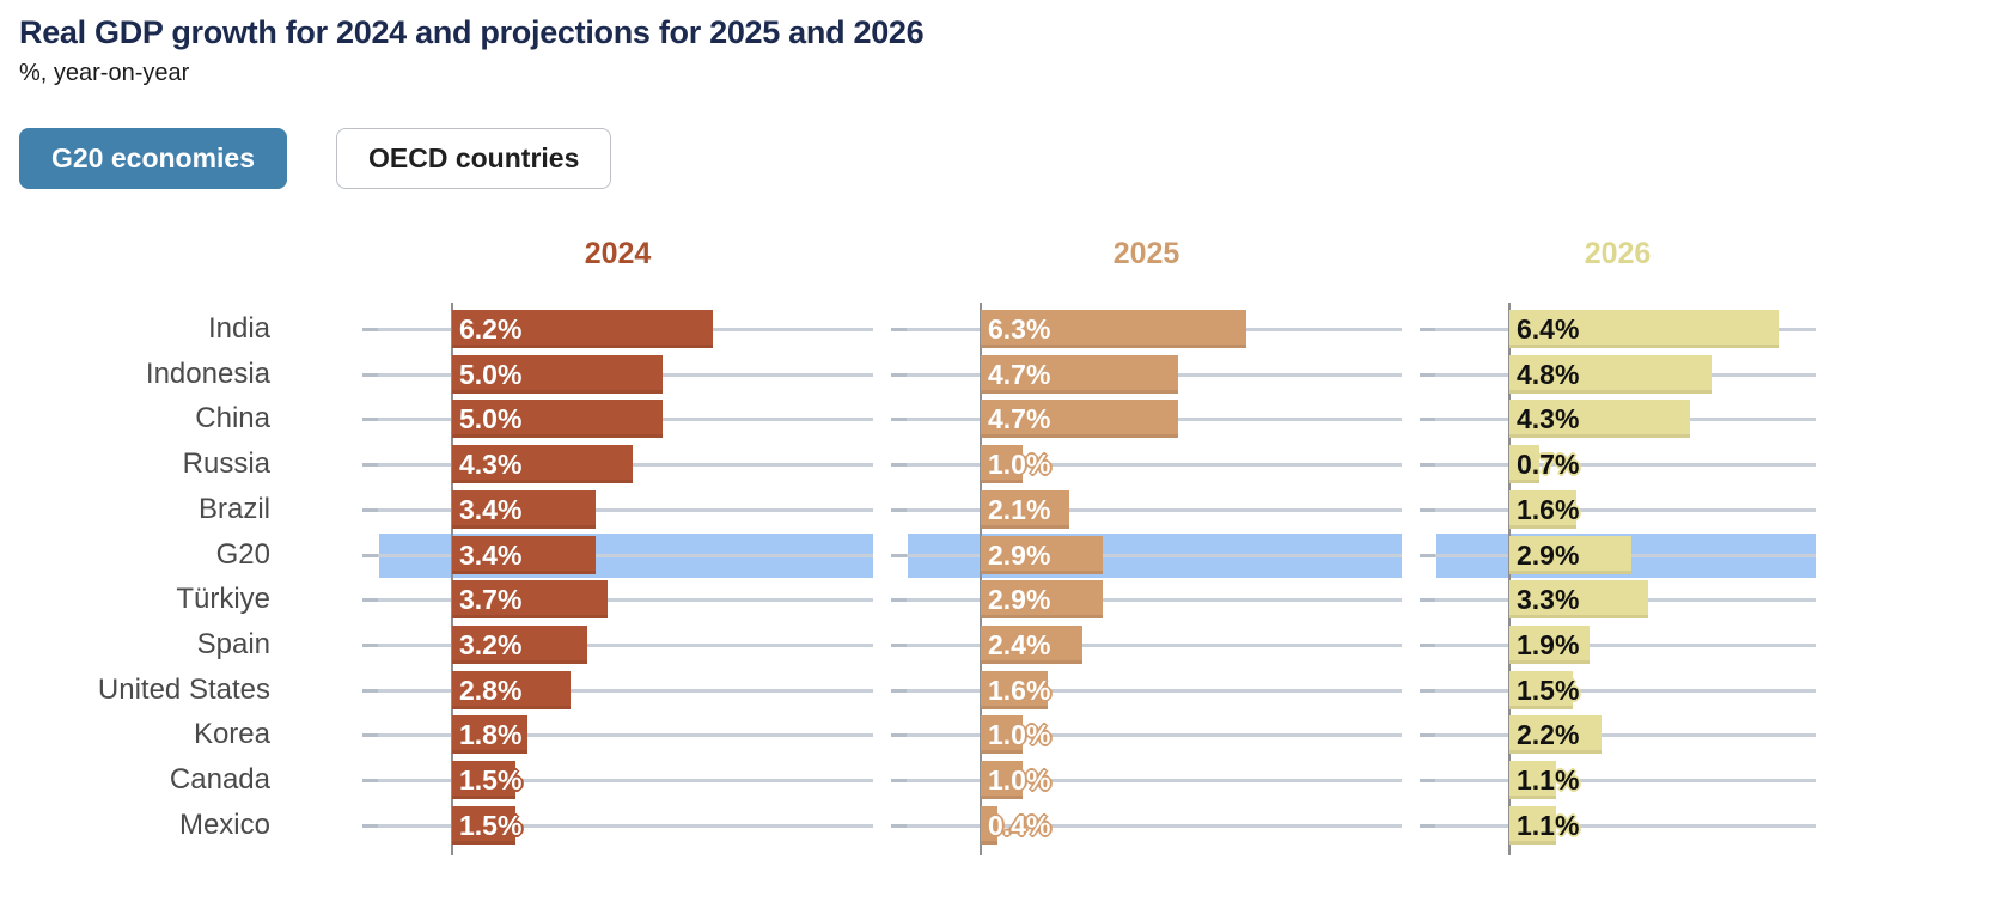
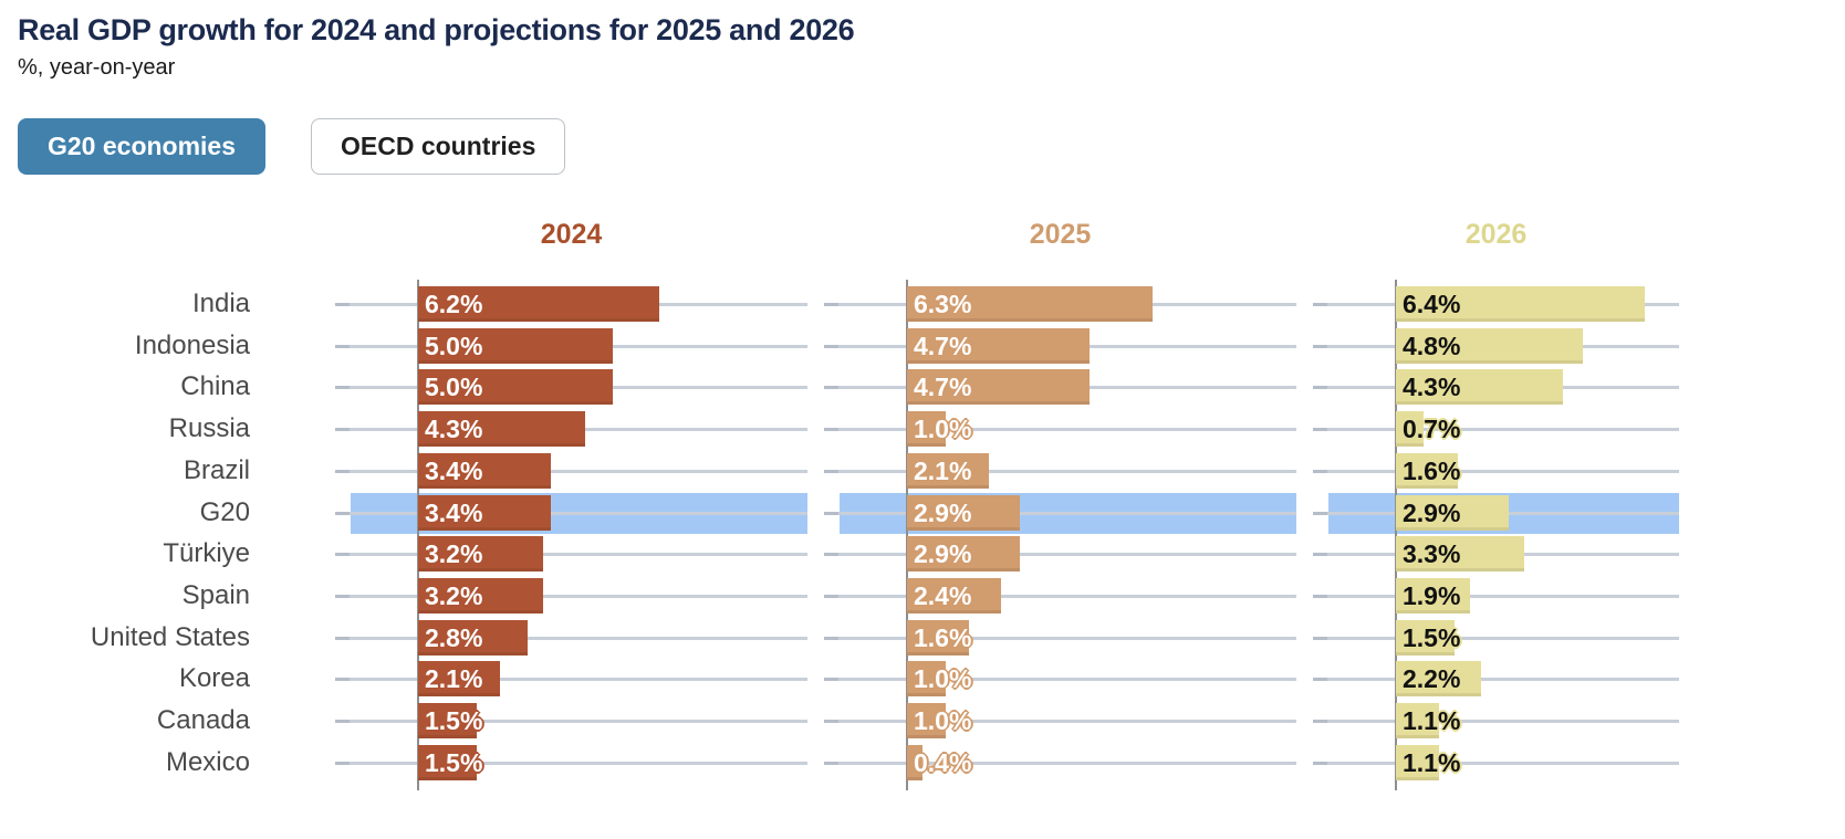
2024/Türkiye: 3.7% -> 3.2%
2024/Korea: 1.8% -> 2.1%
